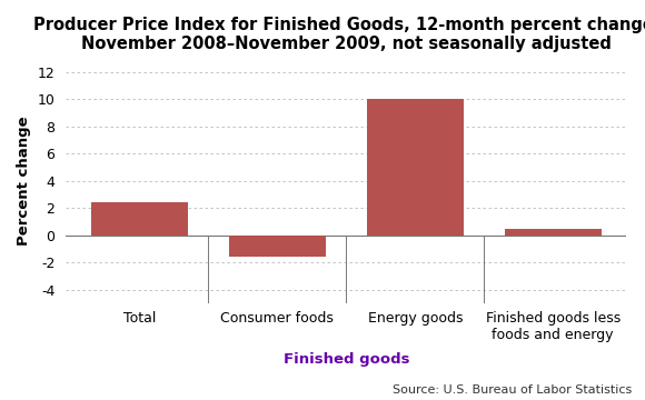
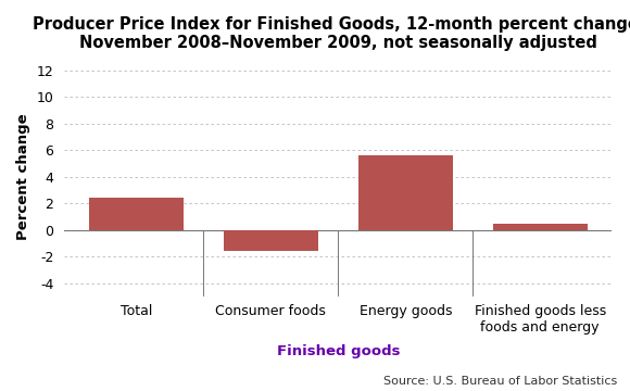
Energy goods: 10.0 -> 5.6
